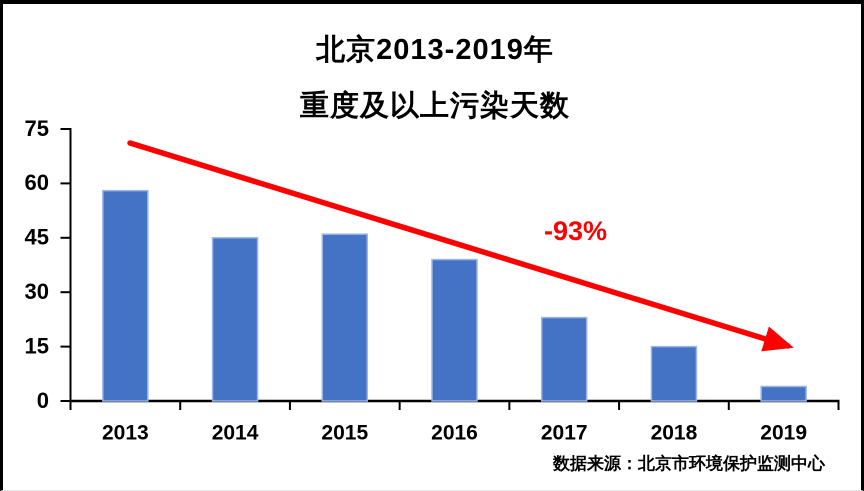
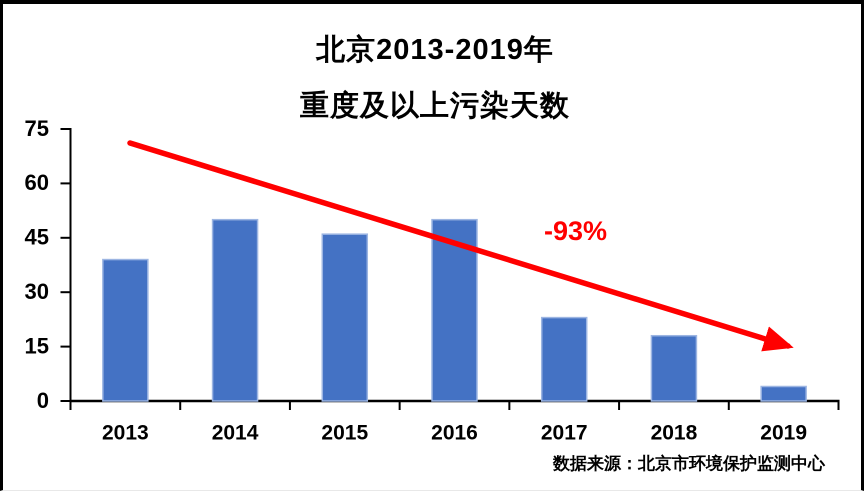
2013: 58 -> 39
2014: 45 -> 50
2016: 39 -> 50
2018: 15 -> 18
